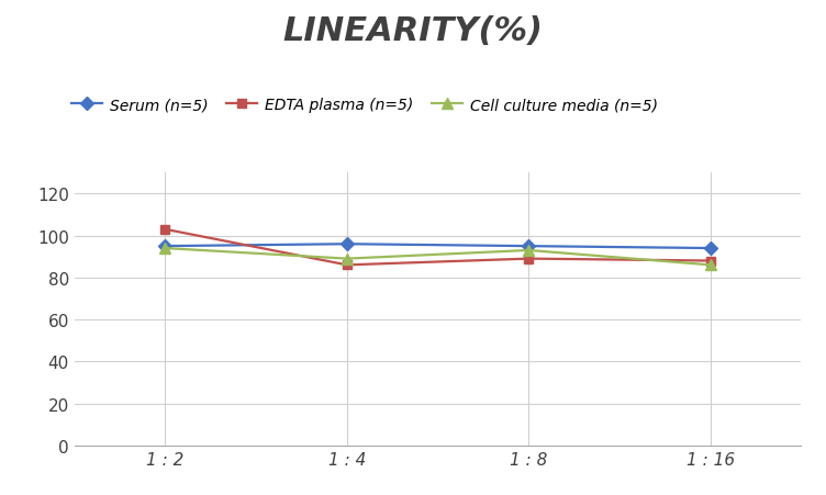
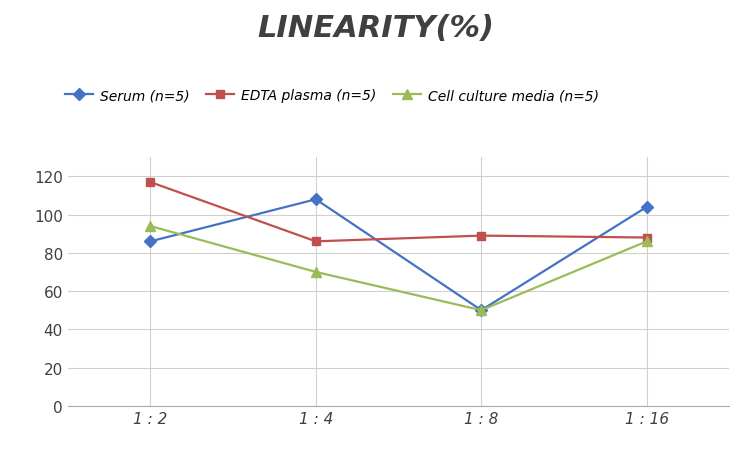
Serum (n=5)/1 : 2: 95 -> 86
EDTA plasma (n=5)/1 : 2: 103 -> 117
Serum (n=5)/1 : 4: 96 -> 108
Cell culture media (n=5)/1 : 4: 89 -> 70
Serum (n=5)/1 : 8: 95 -> 50
Cell culture media (n=5)/1 : 8: 93 -> 50
Serum (n=5)/1 : 16: 94 -> 104
